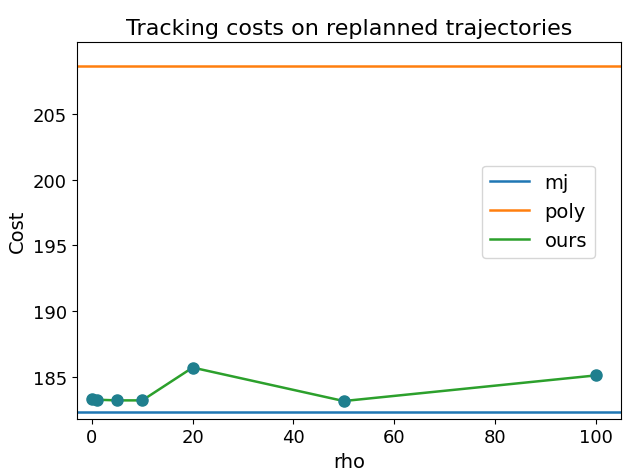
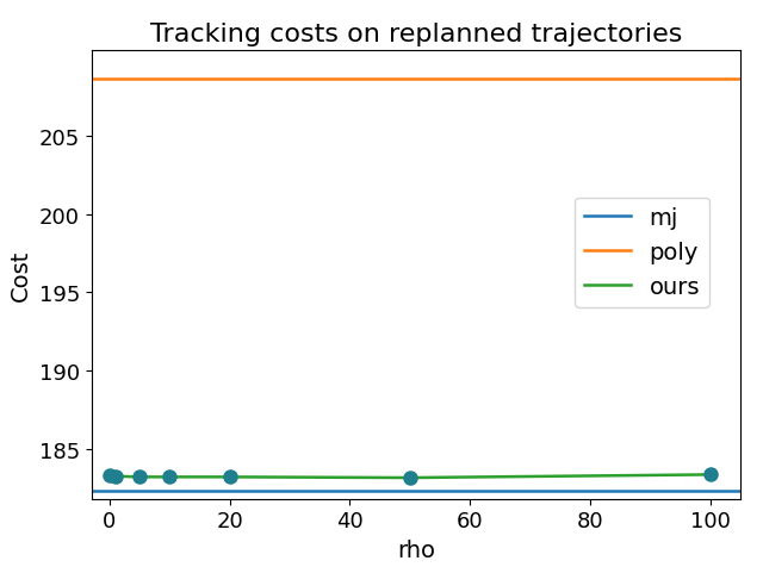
20: 185.7 -> 183.2
100: 185.1 -> 183.3
